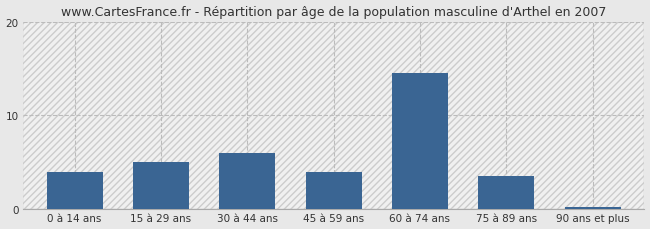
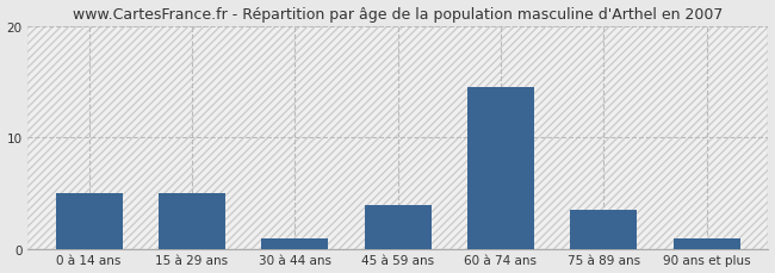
0 à 14 ans: 4.0 -> 5.0
30 à 44 ans: 6.0 -> 1.0
90 ans et plus: 0.2 -> 1.0
